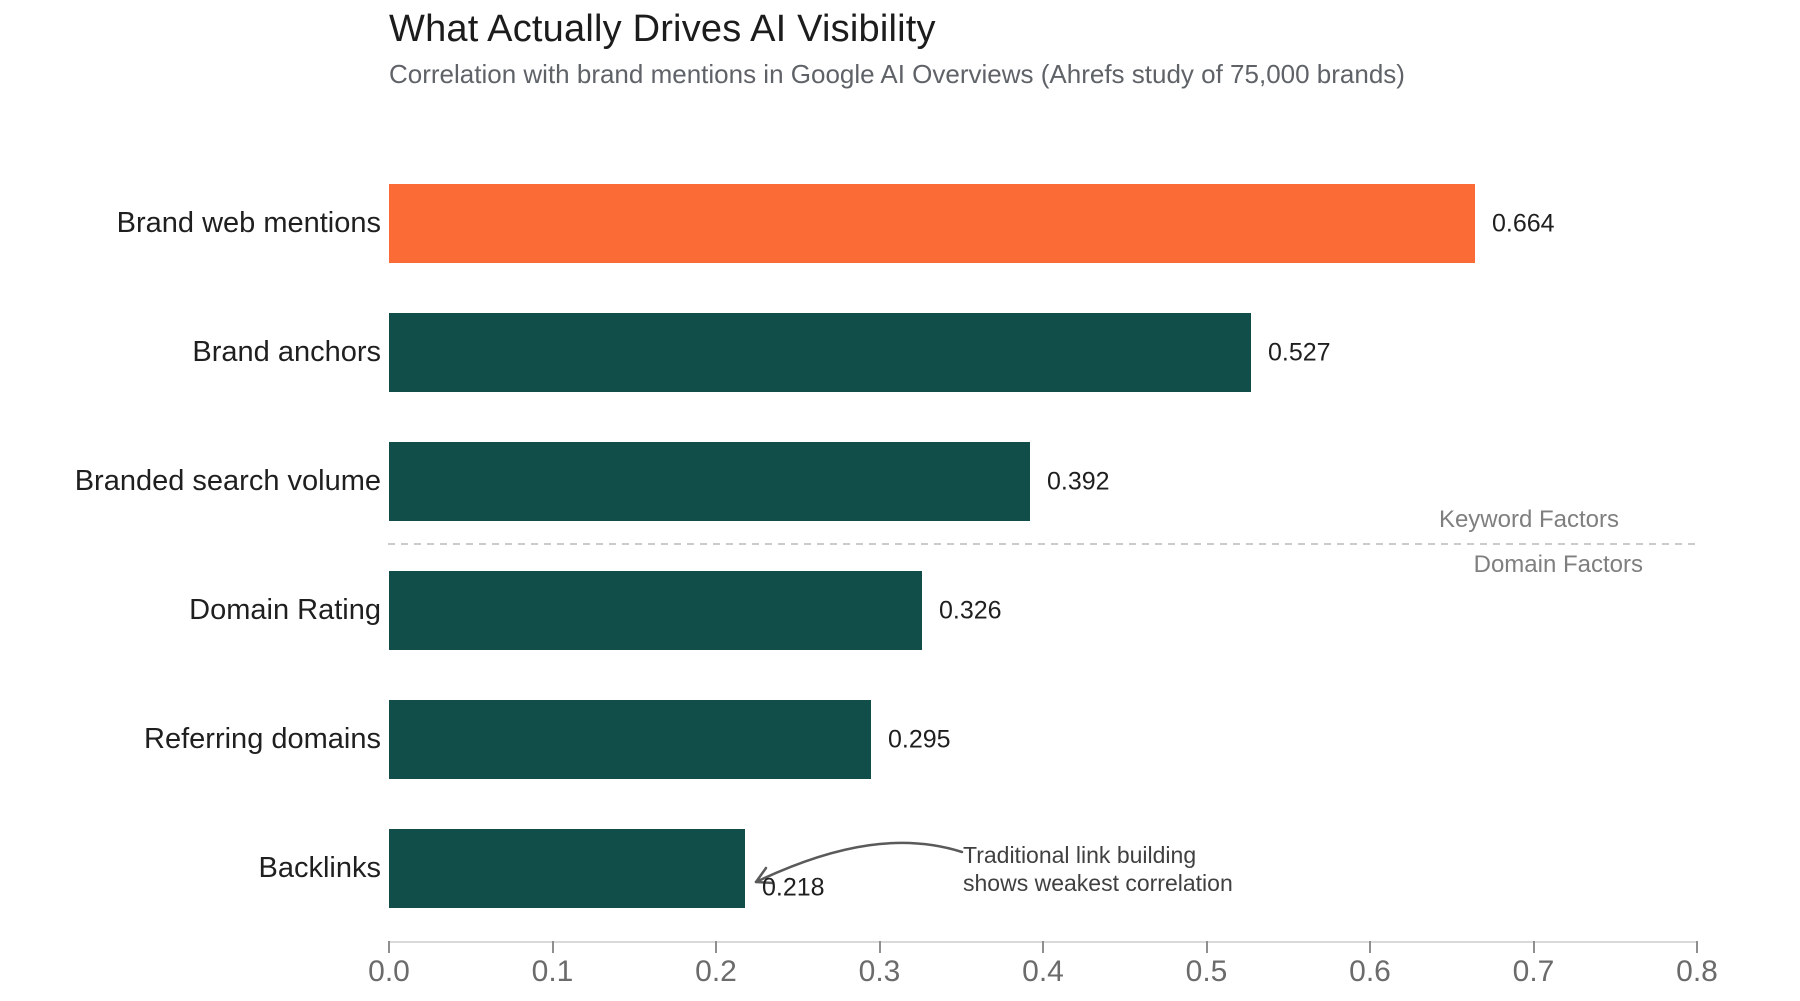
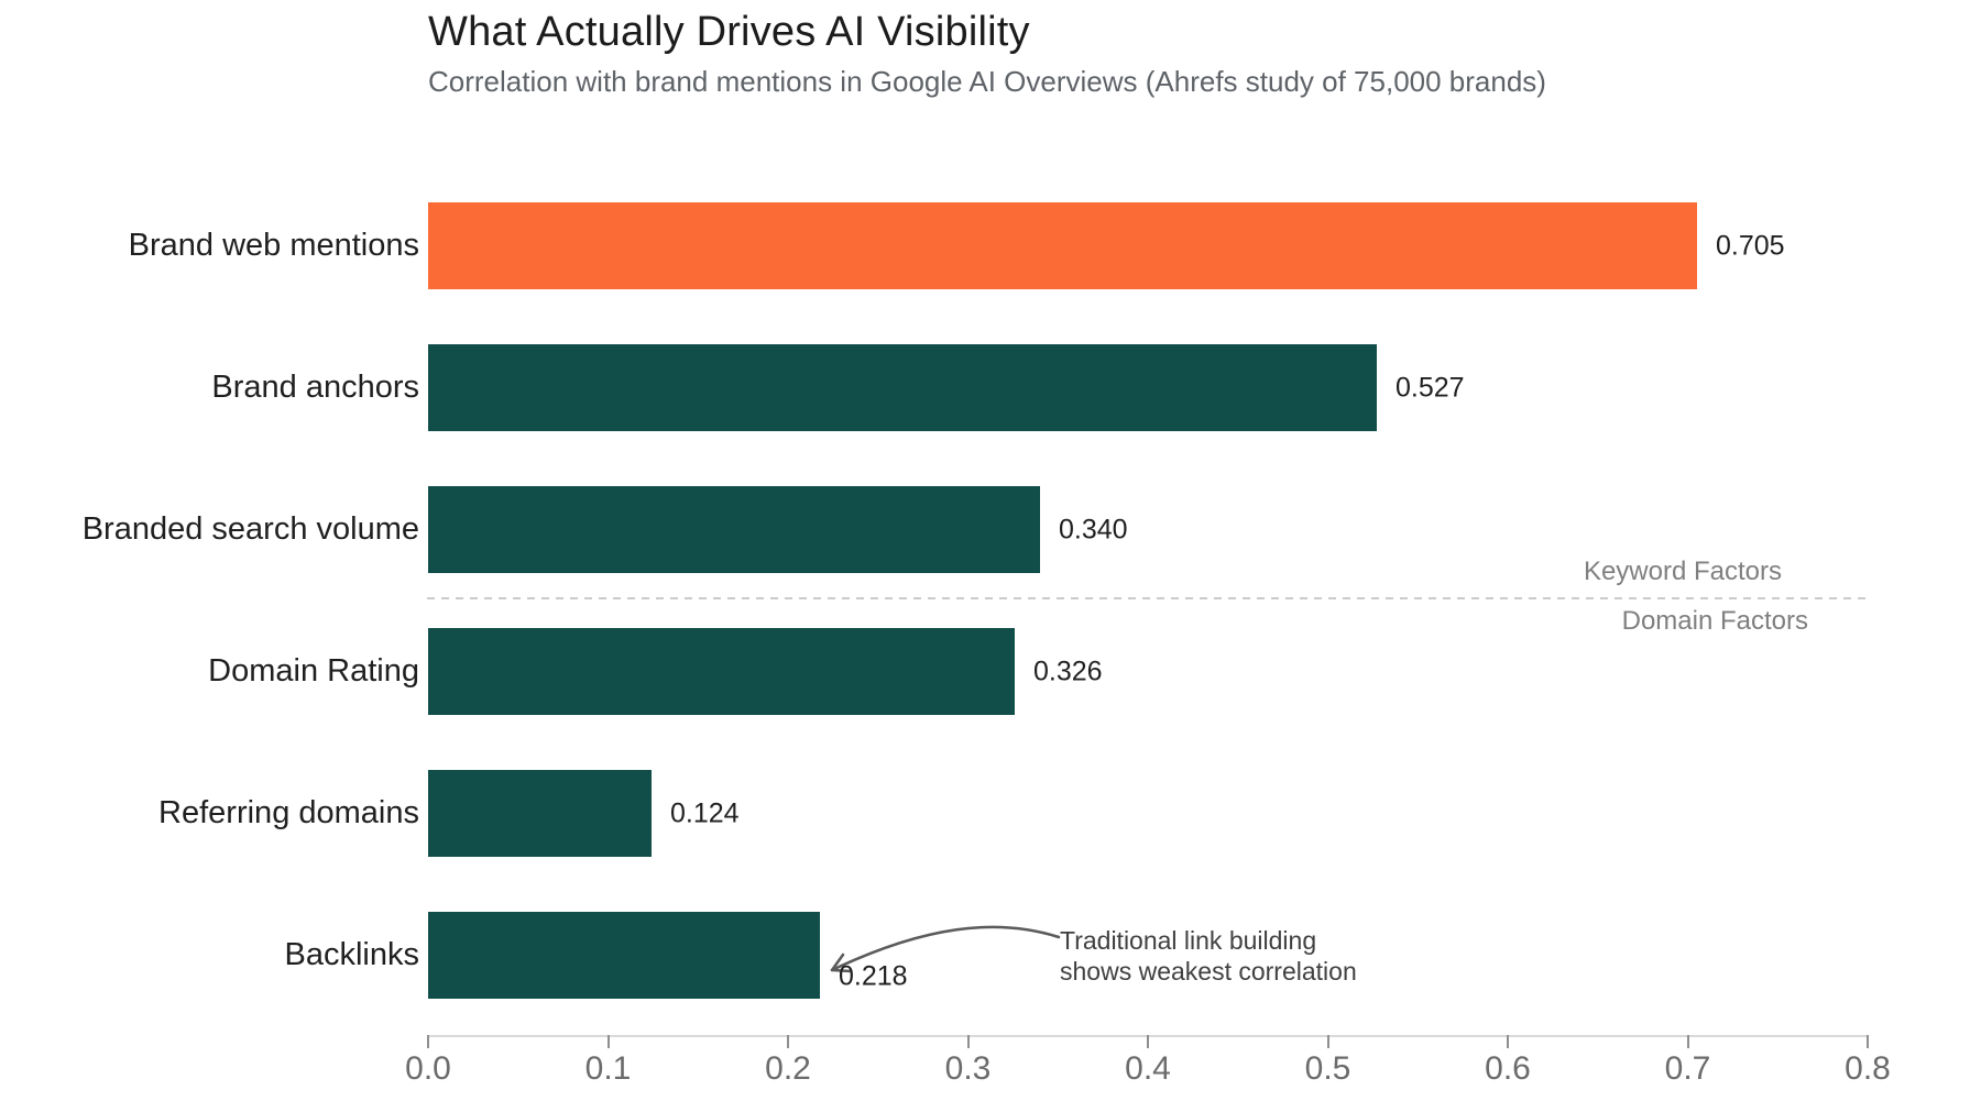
Brand web mentions: 0.664 -> 0.705
Branded search volume: 0.392 -> 0.340
Referring domains: 0.295 -> 0.124
